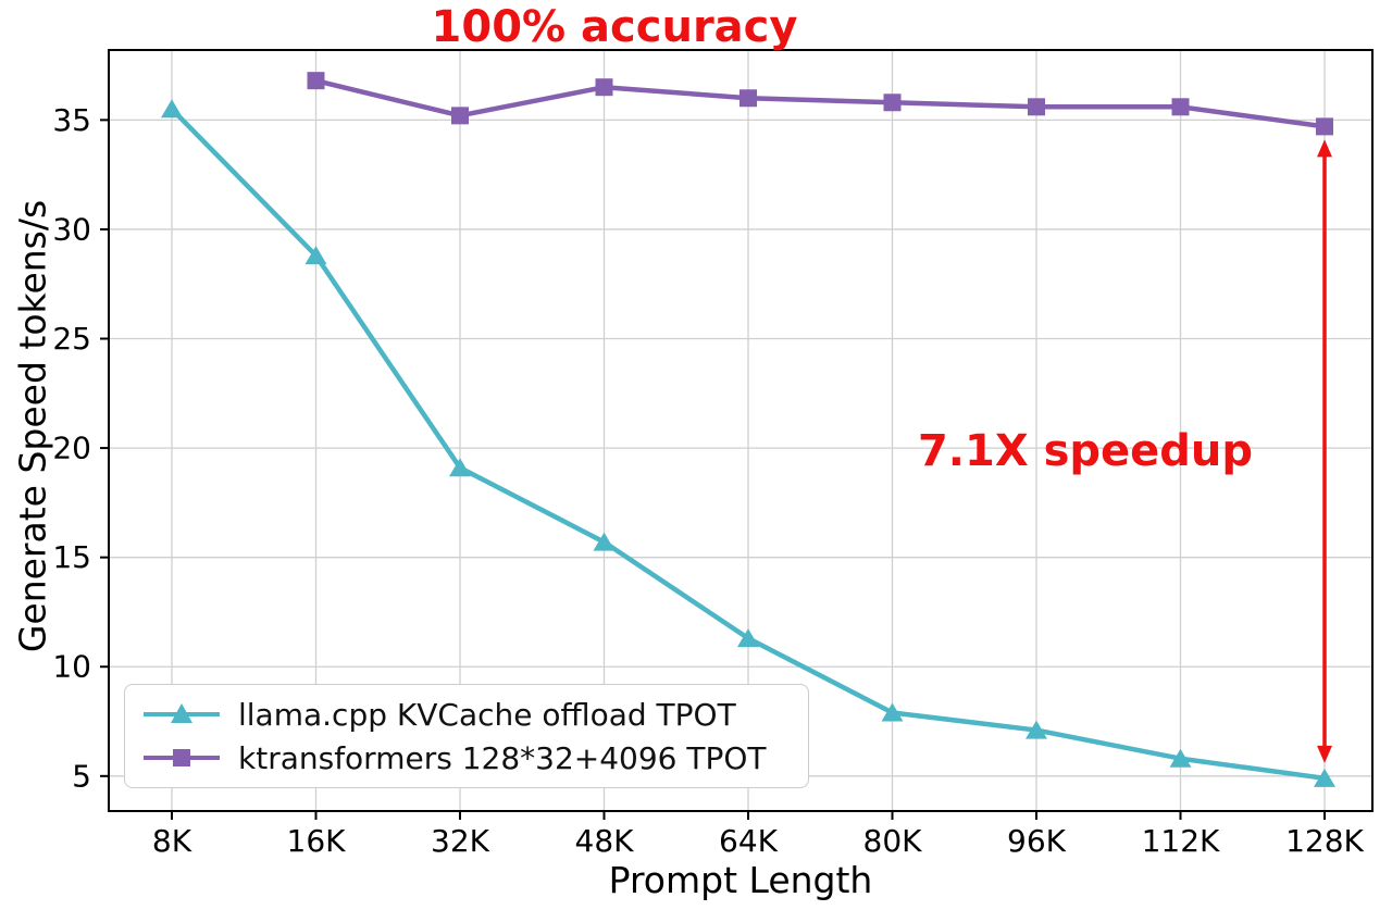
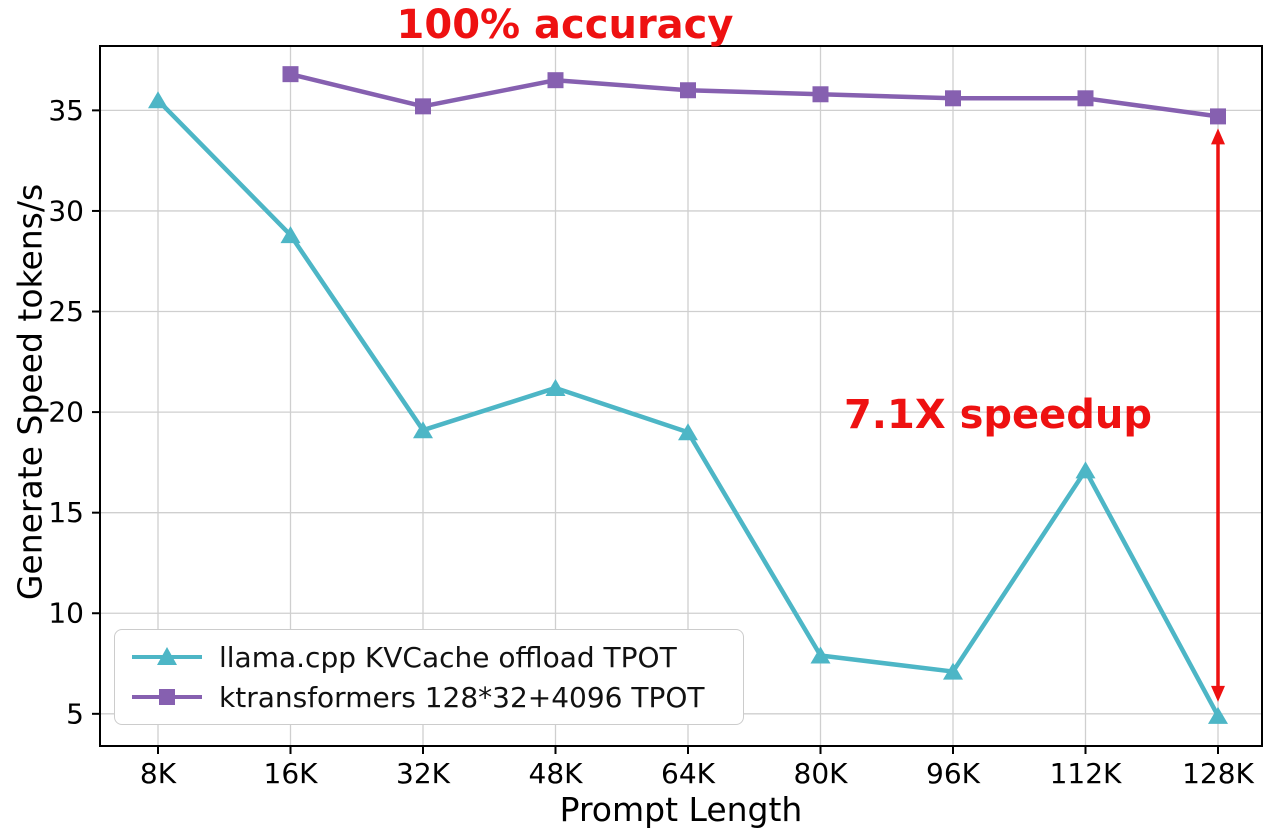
llama.cpp KVCache offload TPOT/48K: 15.7 -> 21.2
llama.cpp KVCache offload TPOT/64K: 11.3 -> 19.0
llama.cpp KVCache offload TPOT/112K: 5.8 -> 17.1
